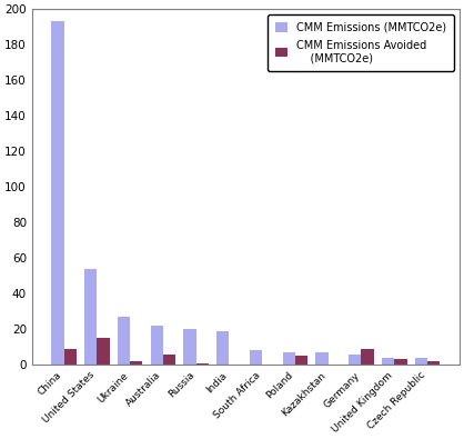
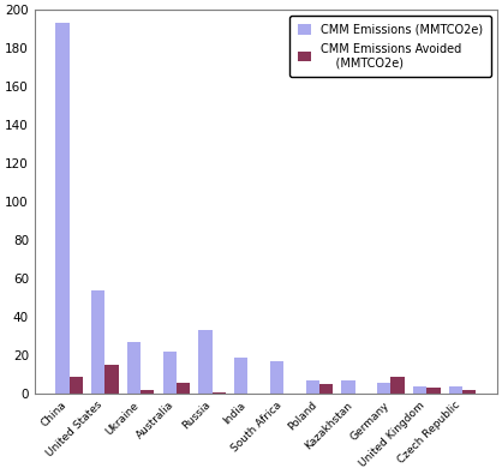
CMM Emissions (MMTCO2e)/Russia: 20 -> 33
CMM Emissions (MMTCO2e)/South Africa: 8 -> 17
